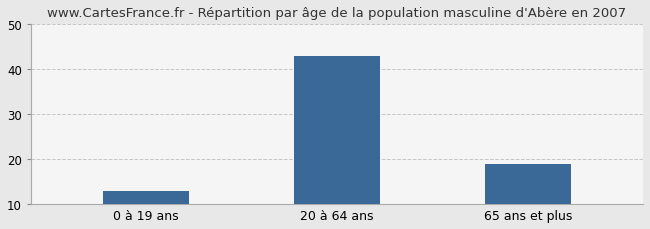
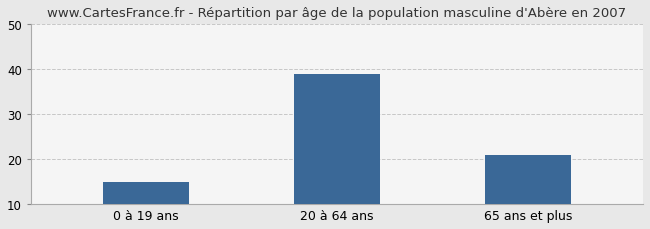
0 à 19 ans: 13 -> 15
20 à 64 ans: 43 -> 39
65 ans et plus: 19 -> 21
